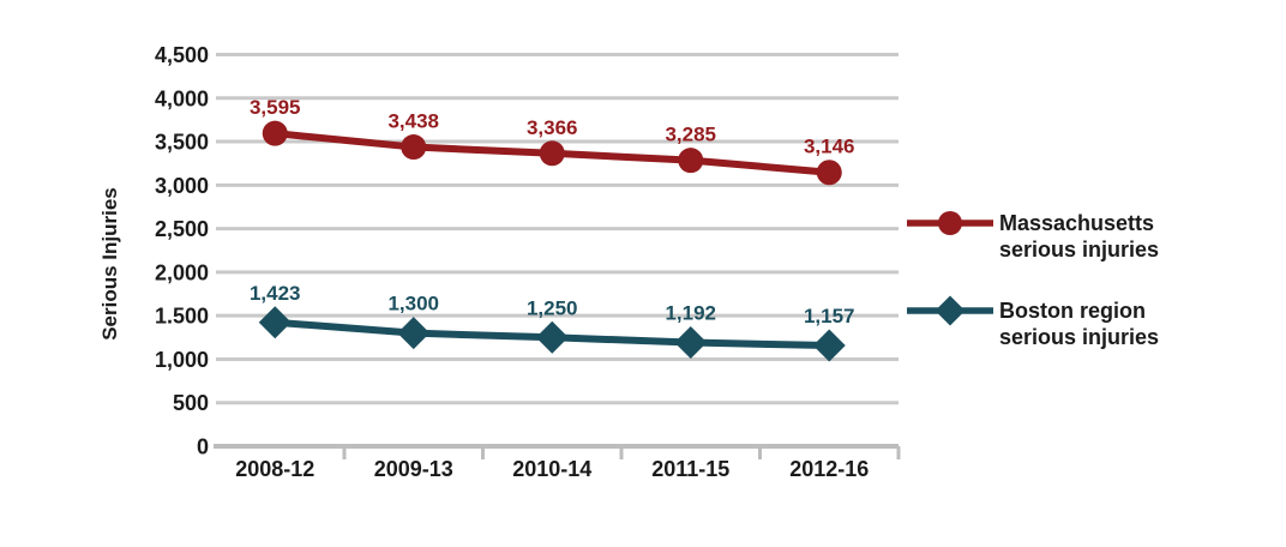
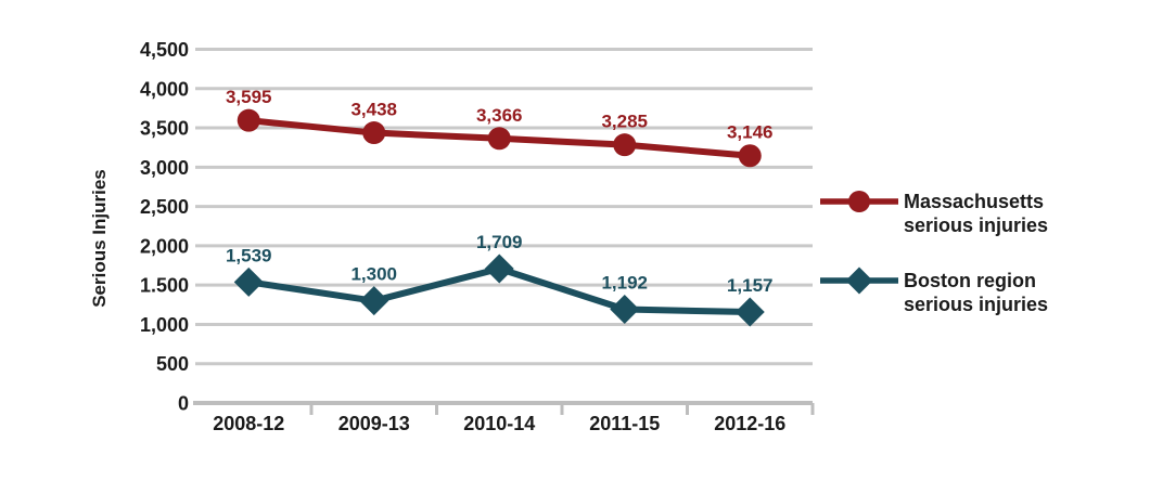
Boston region serious injuries/2008-12: 1,423 -> 1,539
Boston region serious injuries/2010-14: 1,250 -> 1,709
